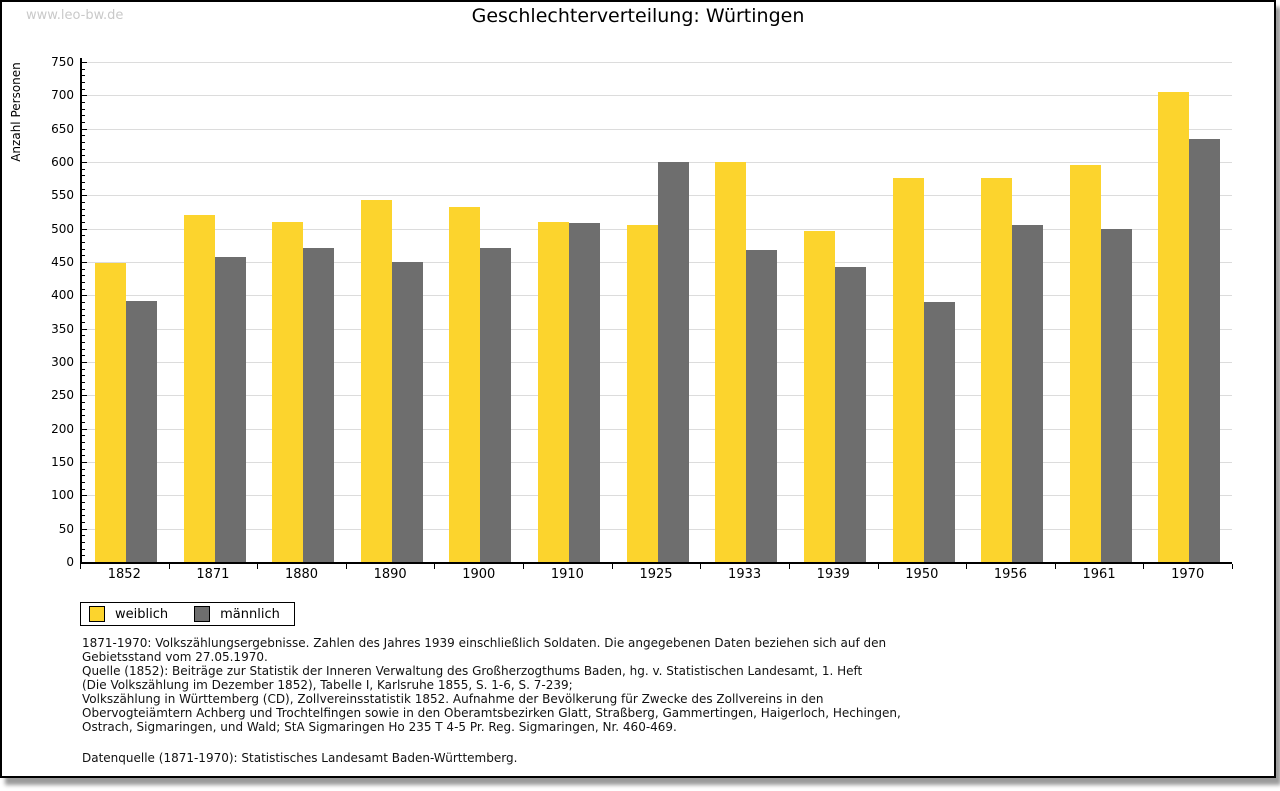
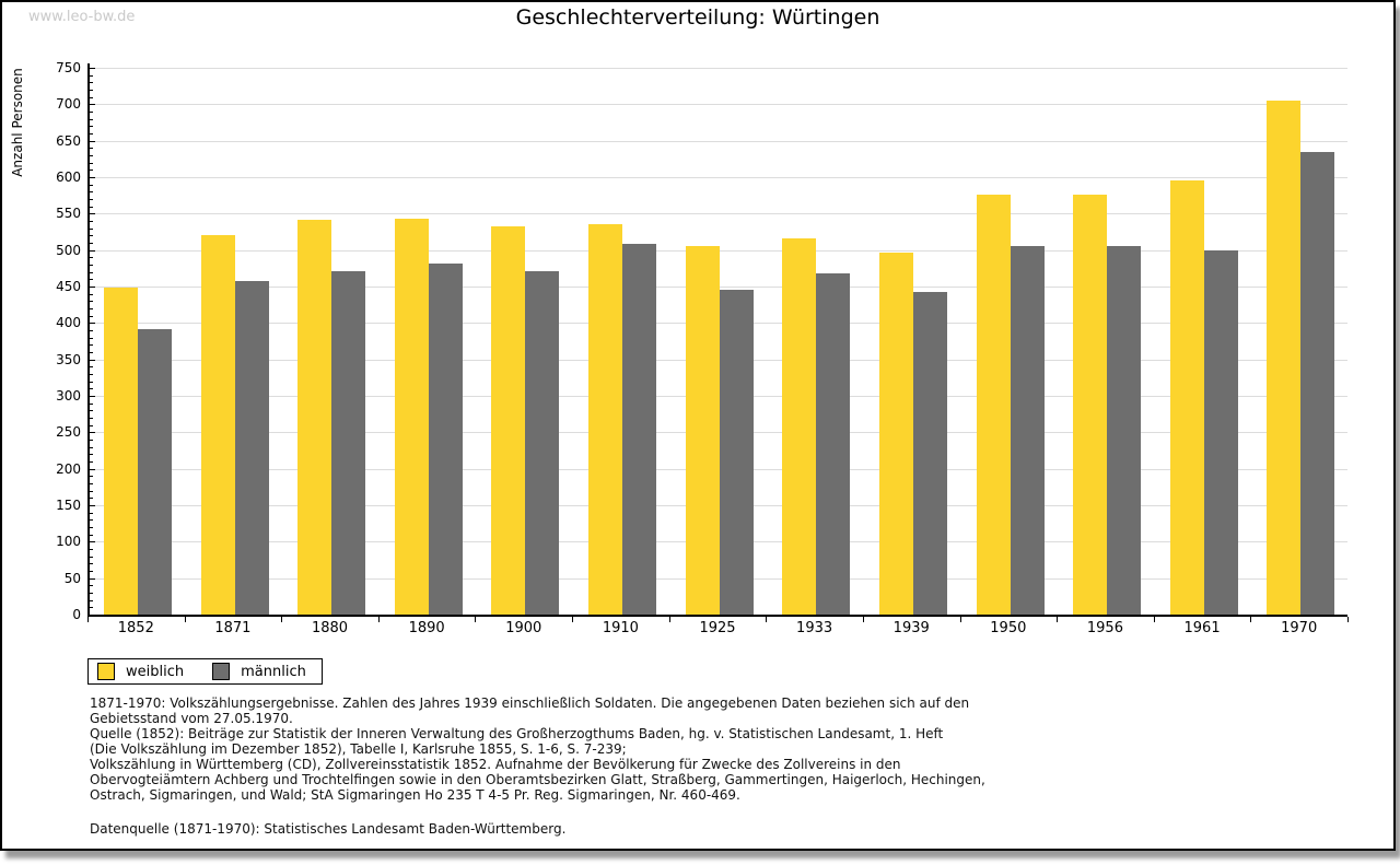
weiblich/1880: 510 -> 540
männlich/1890: 450 -> 480
weiblich/1910: 510 -> 540
männlich/1925: 600 -> 440
weiblich/1933: 600 -> 520
männlich/1950: 390 -> 500
